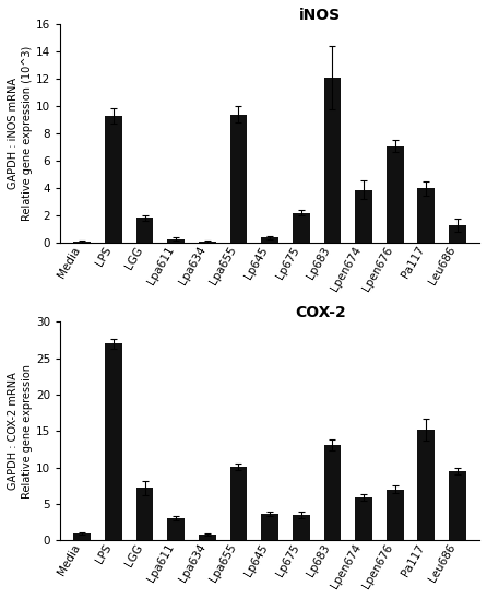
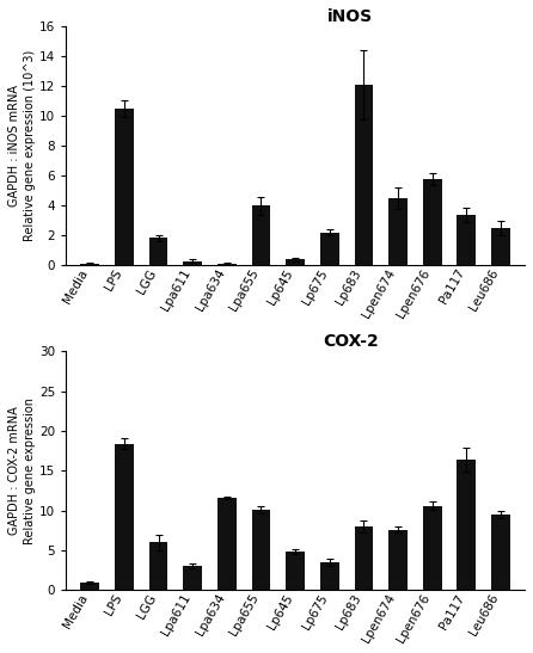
iNOS/LPS: 9.3 -> 10.5
iNOS/Lpa655: 9.4 -> 4.0
iNOS/Lpen674: 3.9 -> 4.5
iNOS/Lpen676: 7.1 -> 5.8
iNOS/Pa117: 4.0 -> 3.4
iNOS/Leu686: 1.3 -> 2.5
COX-2/LPS: 27.0 -> 18.4
COX-2/LGG: 7.2 -> 6.0
COX-2/Lpa634: 0.8 -> 11.6
COX-2/Lp645: 3.6 -> 4.8
COX-2/Lp683: 13.1 -> 8.0
COX-2/Lpen674: 5.9 -> 7.6
COX-2/Lpen676: 7.0 -> 10.6
COX-2/Pa117: 15.2 -> 16.4
